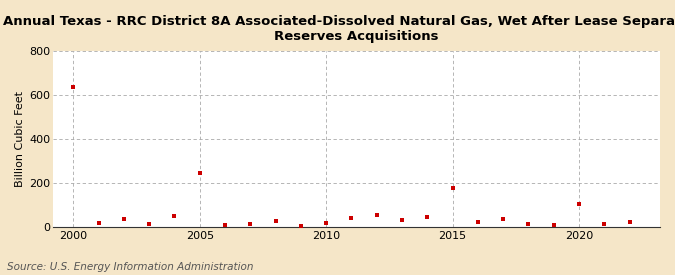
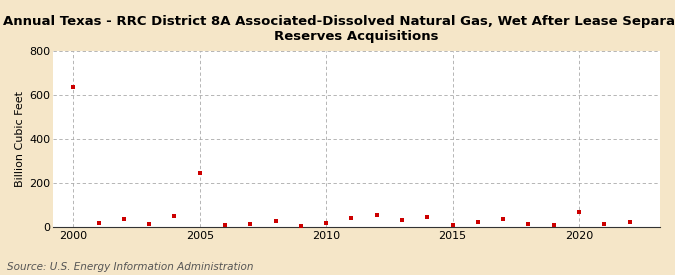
2015: 175 -> 8
2020: 105 -> 65
